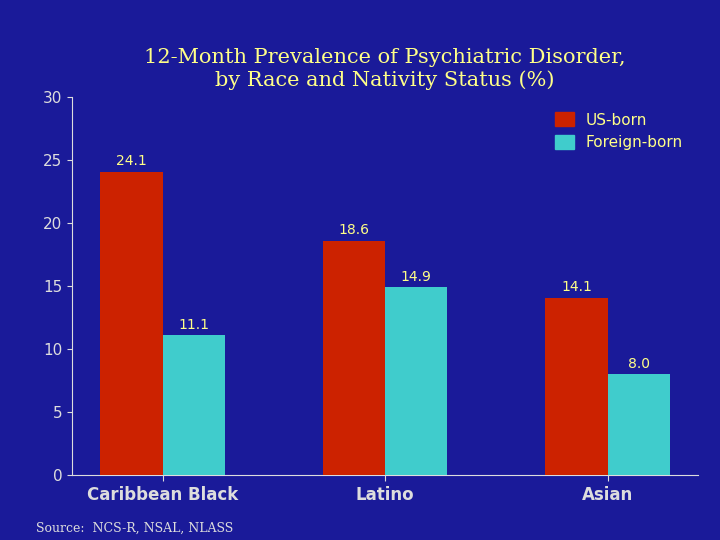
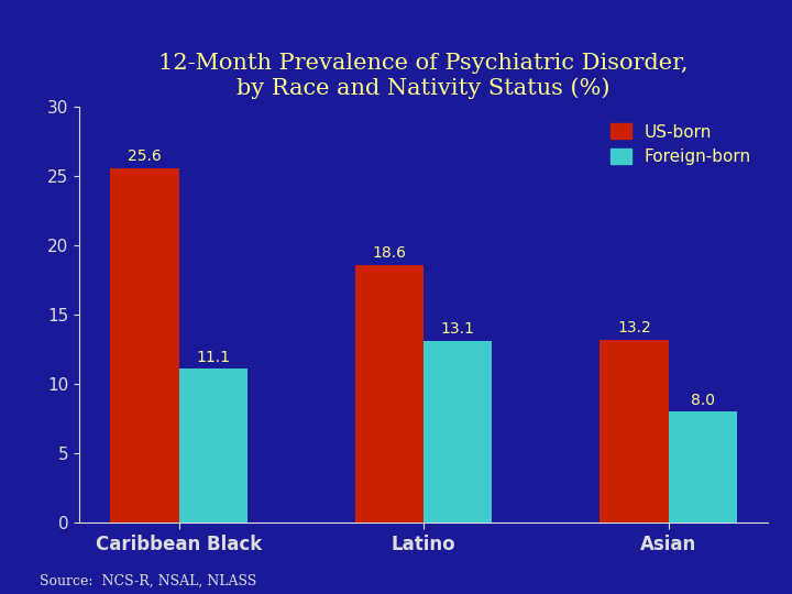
US-born/Caribbean Black: 24.1 -> 25.6
Foreign-born/Latino: 14.9 -> 13.1
US-born/Asian: 14.1 -> 13.2
